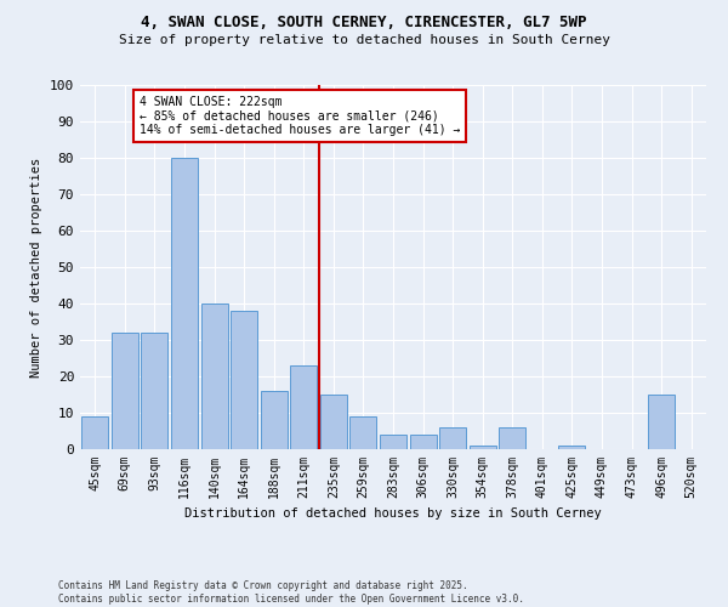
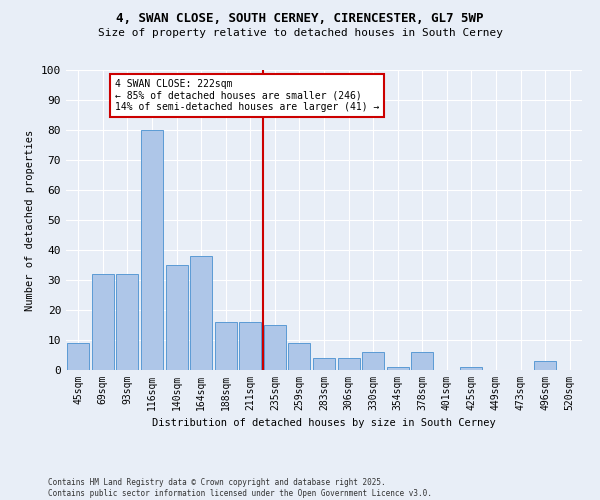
140sqm: 40 -> 35
211sqm: 23 -> 16
496sqm: 15 -> 3
